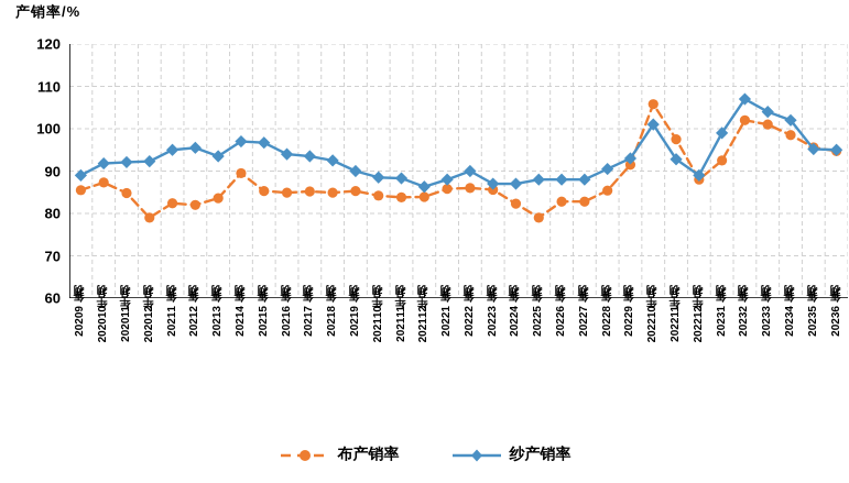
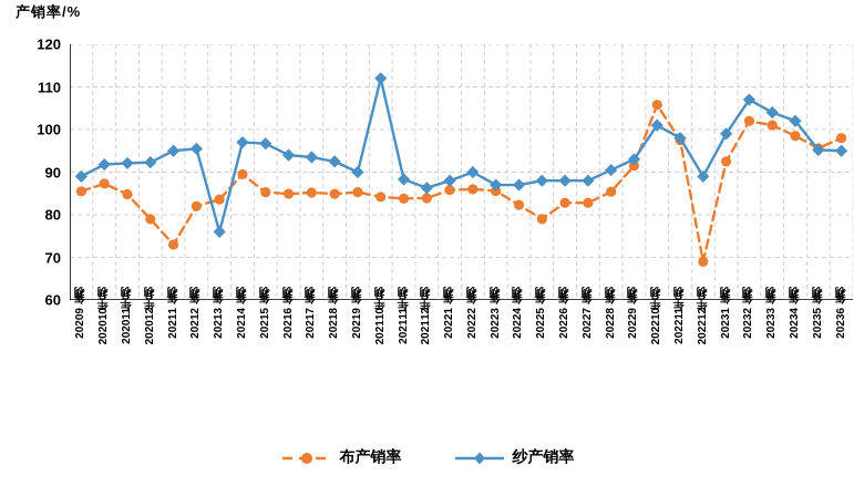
布产销率/2021年1月初: 82 -> 73
纱产销率/2021年3月初: 94 -> 76
纱产销率/2021年10月初: 88 -> 112
纱产销率/2022年11月初: 93 -> 98
布产销率/2022年12月初: 88 -> 69
布产销率/2023年6月初: 95 -> 98
